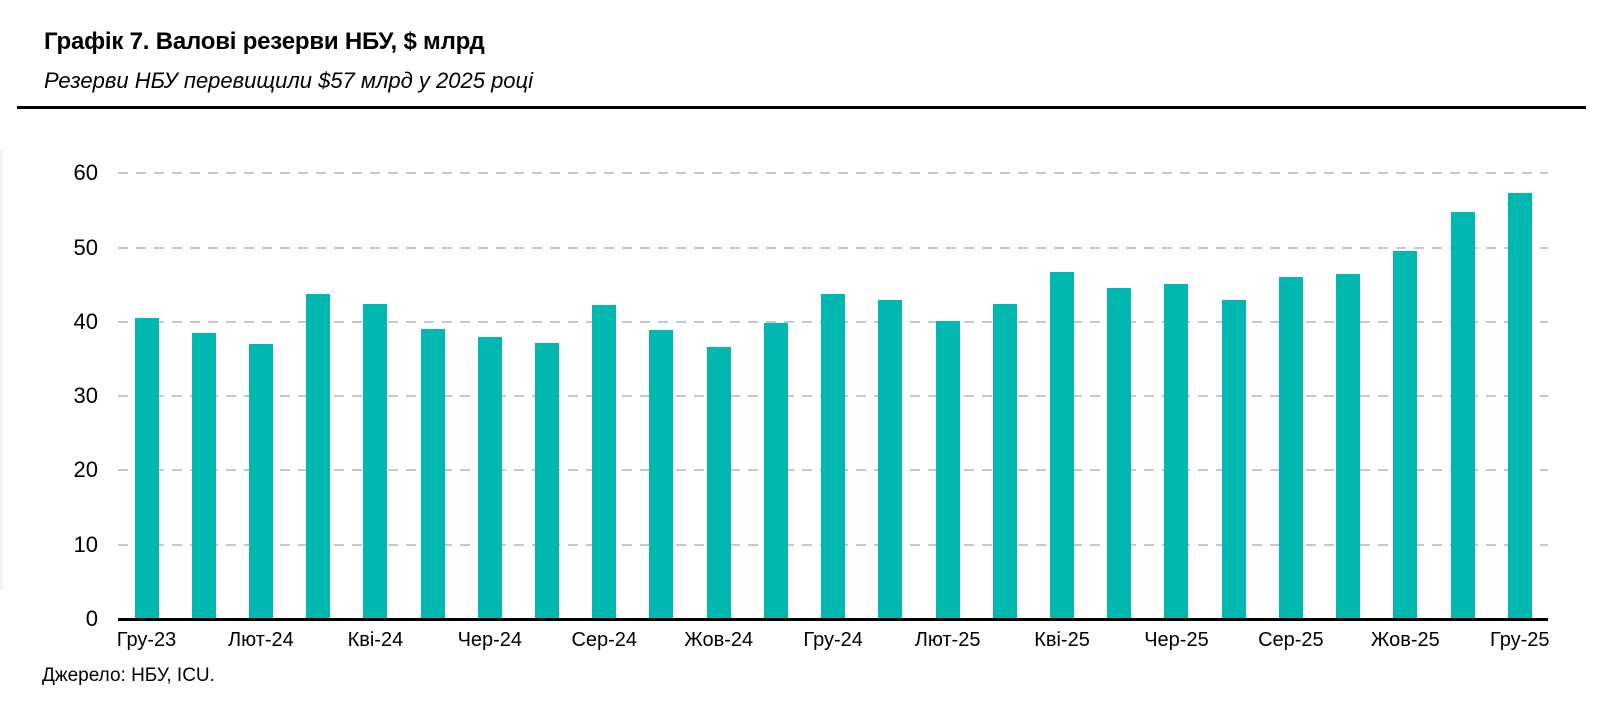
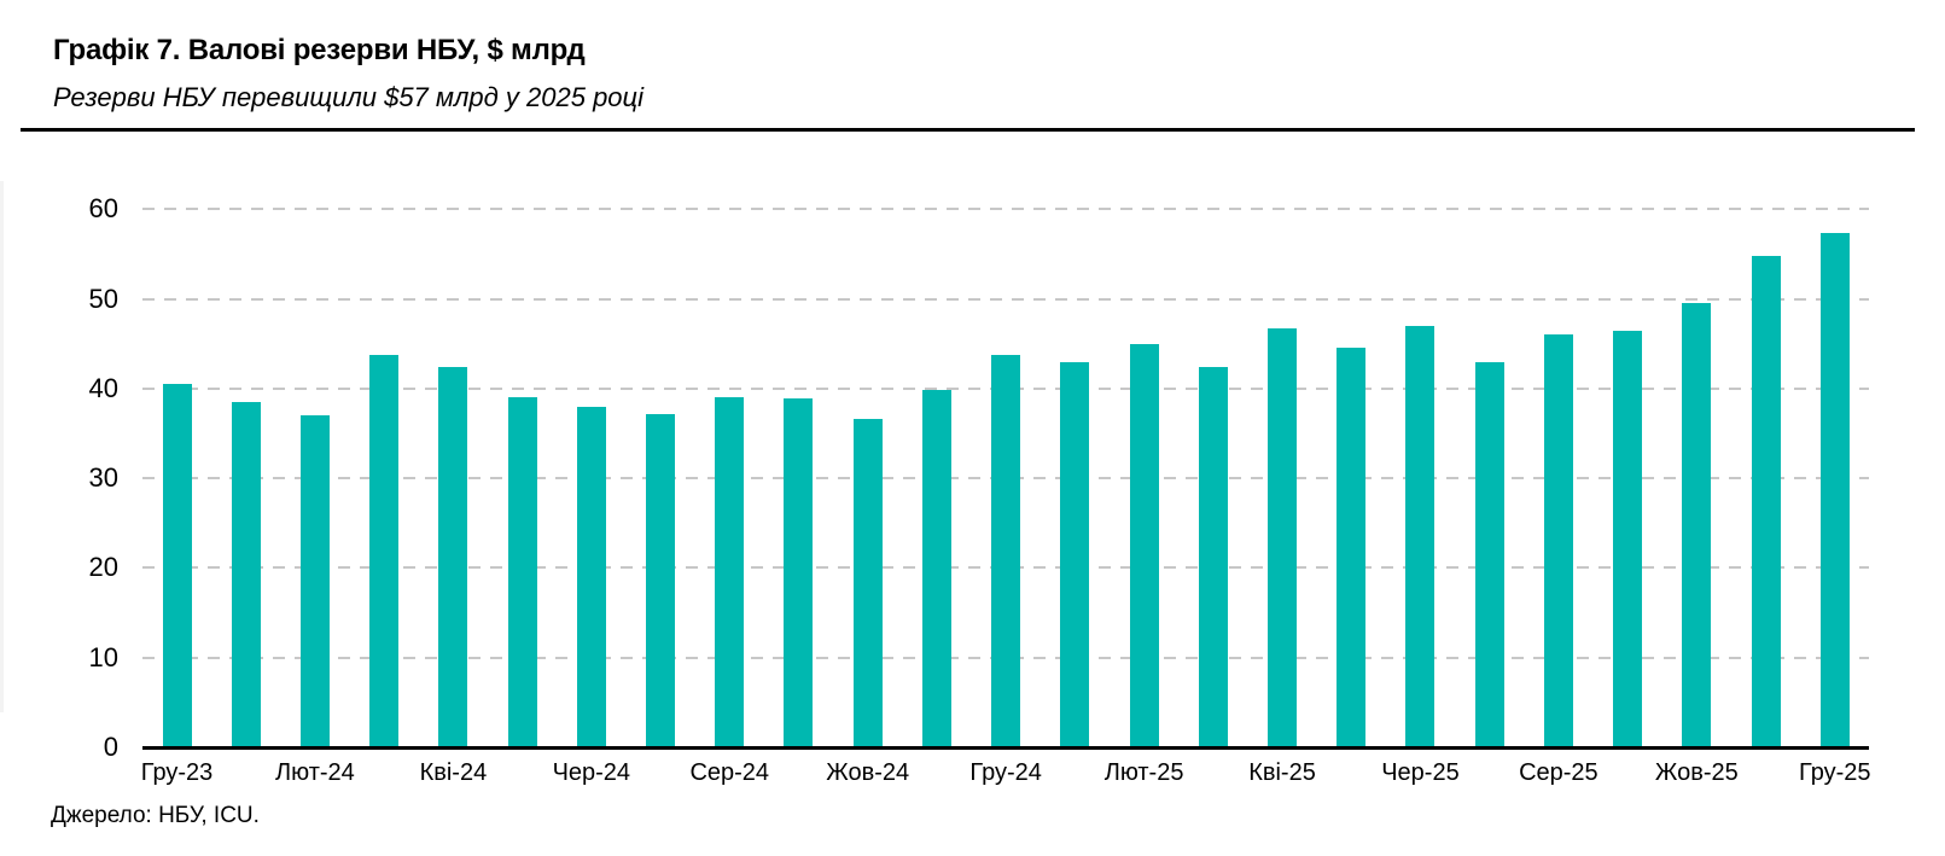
Сер-24: 42 -> 39
Лют-25: 40 -> 45
Чер-25: 45 -> 47
